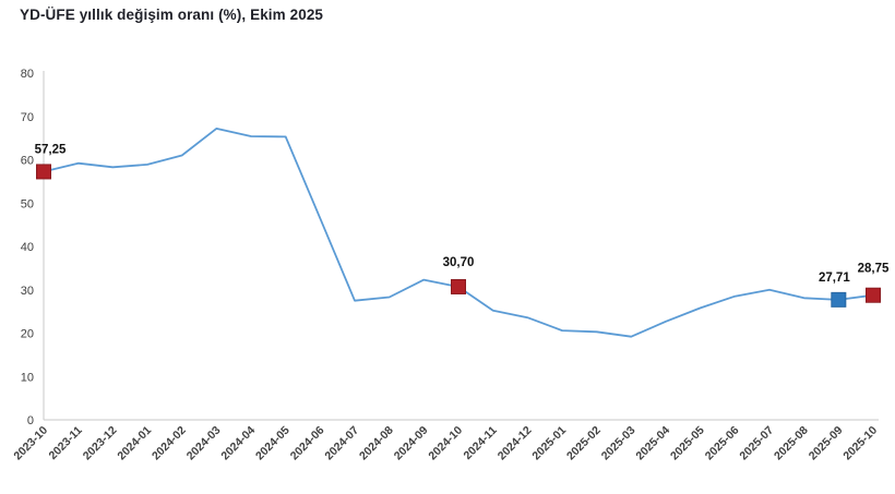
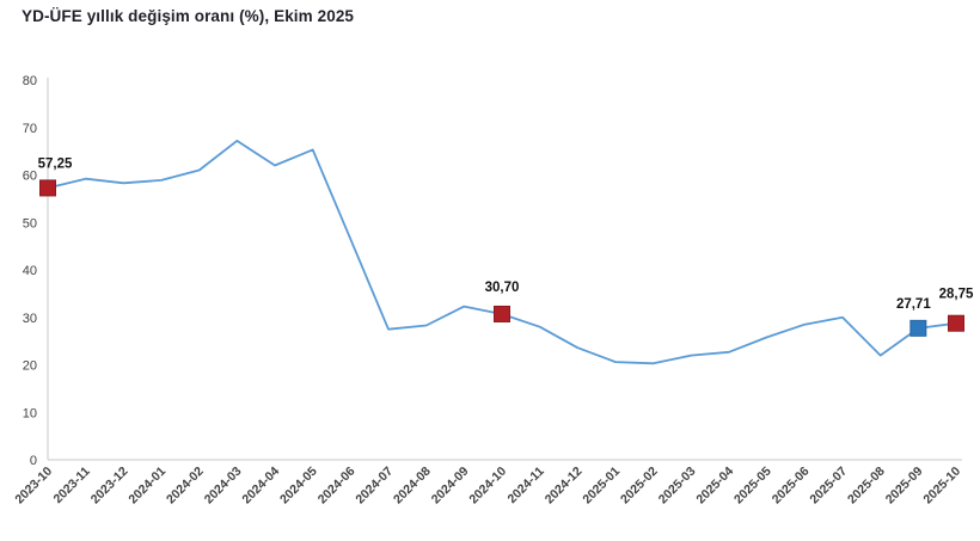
2024-04: 65 -> 62
2024-11: 25 -> 28
2025-03: 19 -> 22
2025-08: 28 -> 22
